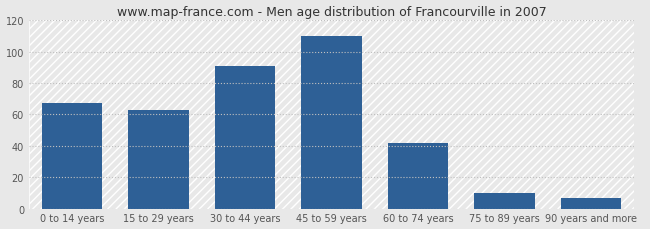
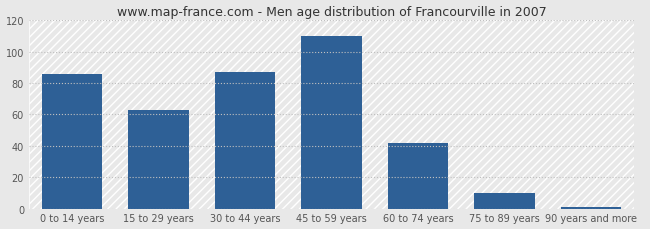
0 to 14 years: 67 -> 86
30 to 44 years: 91 -> 87
90 years and more: 7 -> 1
